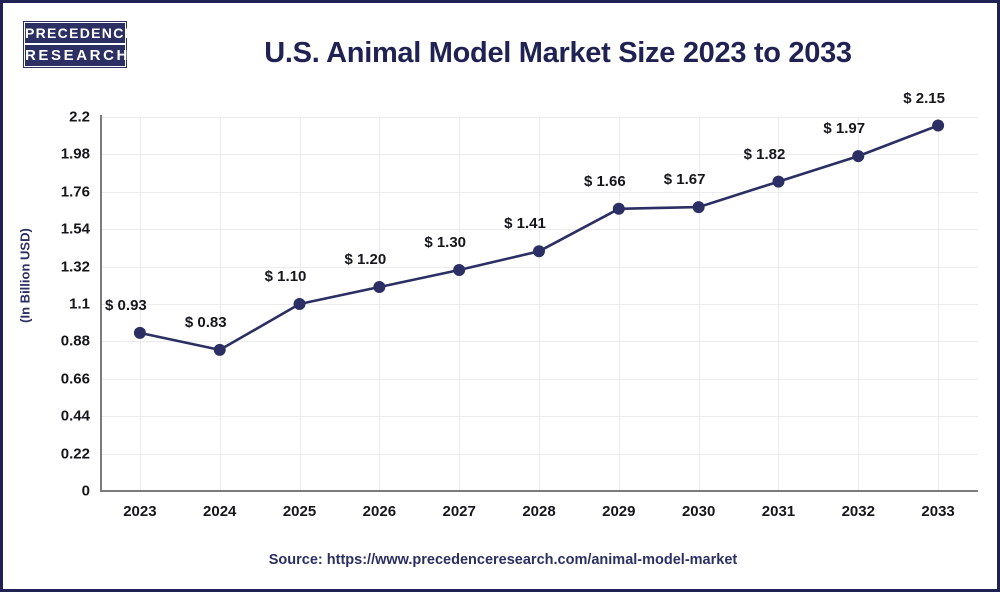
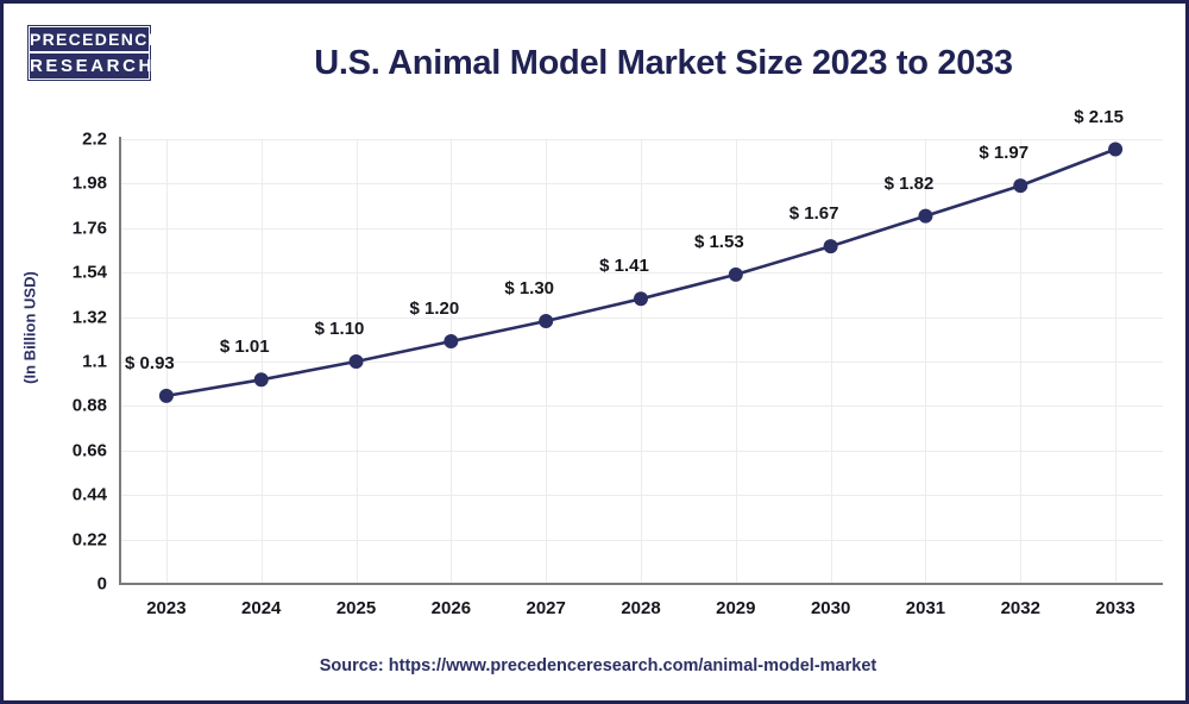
2024: 0.83 -> 1.01
2029: 1.66 -> 1.53
